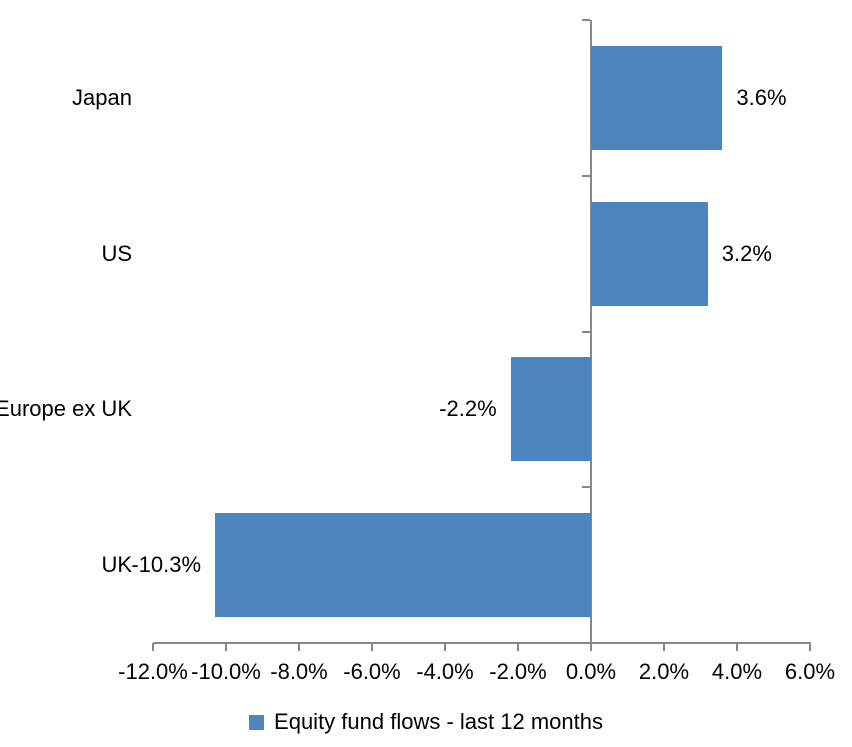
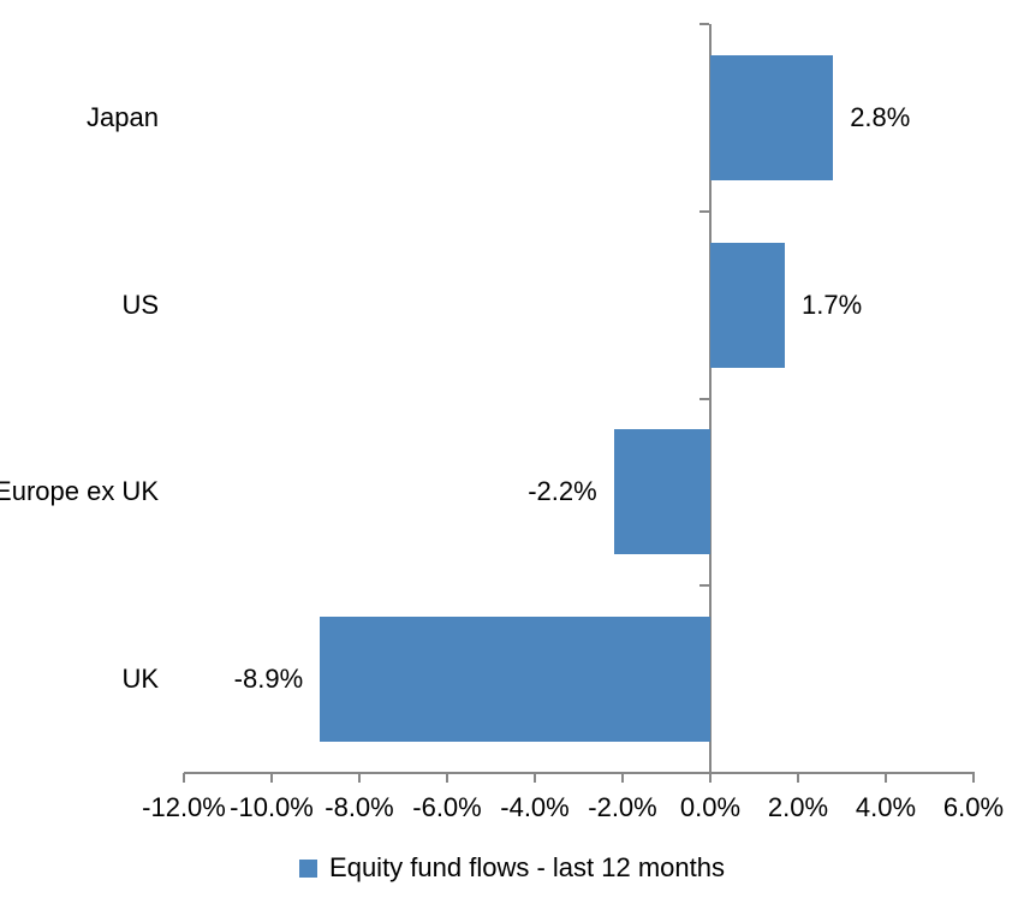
Japan: 3.6% -> 2.8%
US: 3.2% -> 1.7%
UK: -10.3% -> -8.9%
